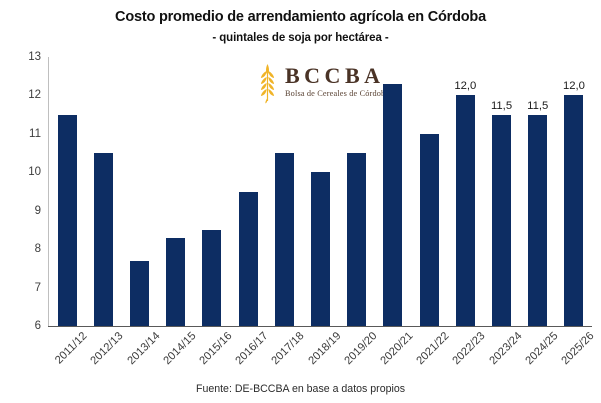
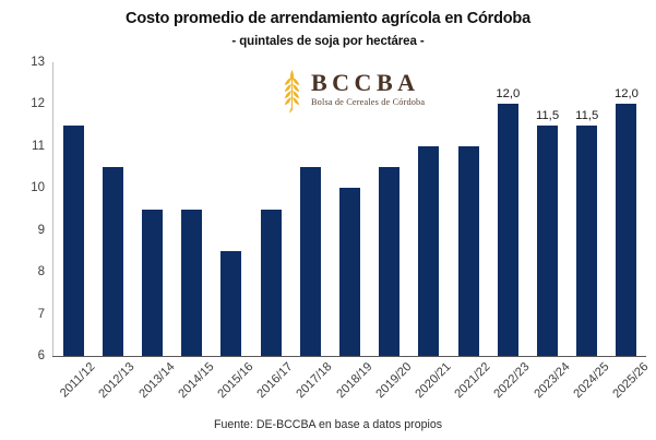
2013/14: 7.7 -> 9.5
2014/15: 8.3 -> 9.5
2020/21: 12.3 -> 11.0
